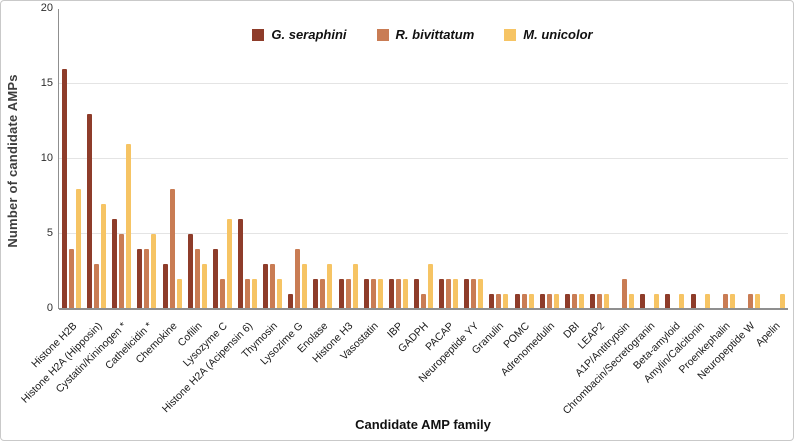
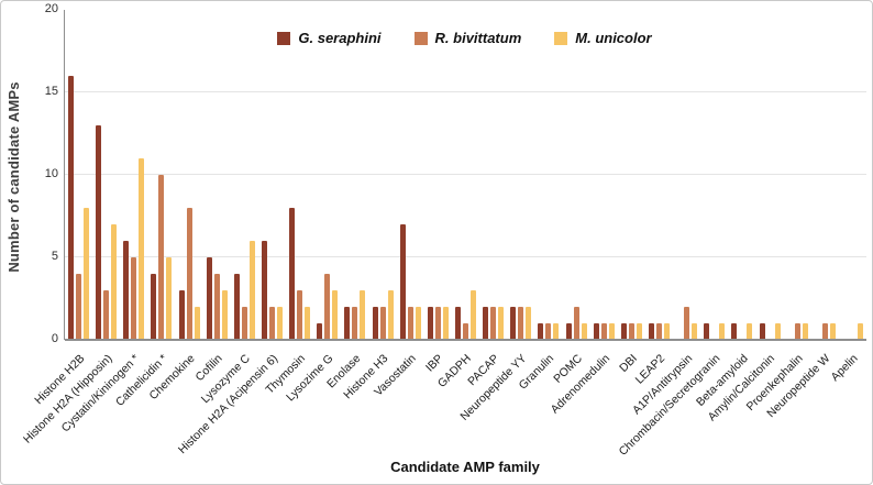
R. bivittatum/Cathelicidin *: 4 -> 10
G. seraphini/Thymosin: 3 -> 8
G. seraphini/Vasostatin: 2 -> 7
R. bivittatum/POMC: 1 -> 2
